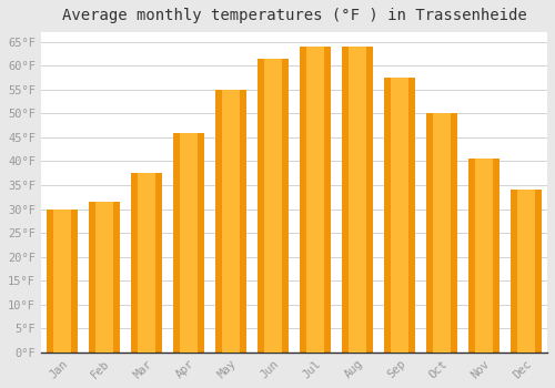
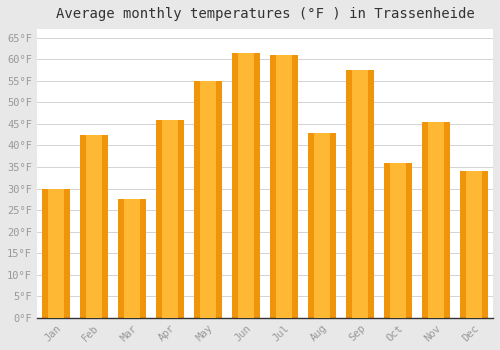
Feb: 31.5°F -> 42.5°F
Mar: 37.5°F -> 27.5°F
Jul: 64.0°F -> 61.0°F
Aug: 64.0°F -> 43.0°F
Oct: 50.0°F -> 36.0°F
Nov: 40.5°F -> 45.5°F
